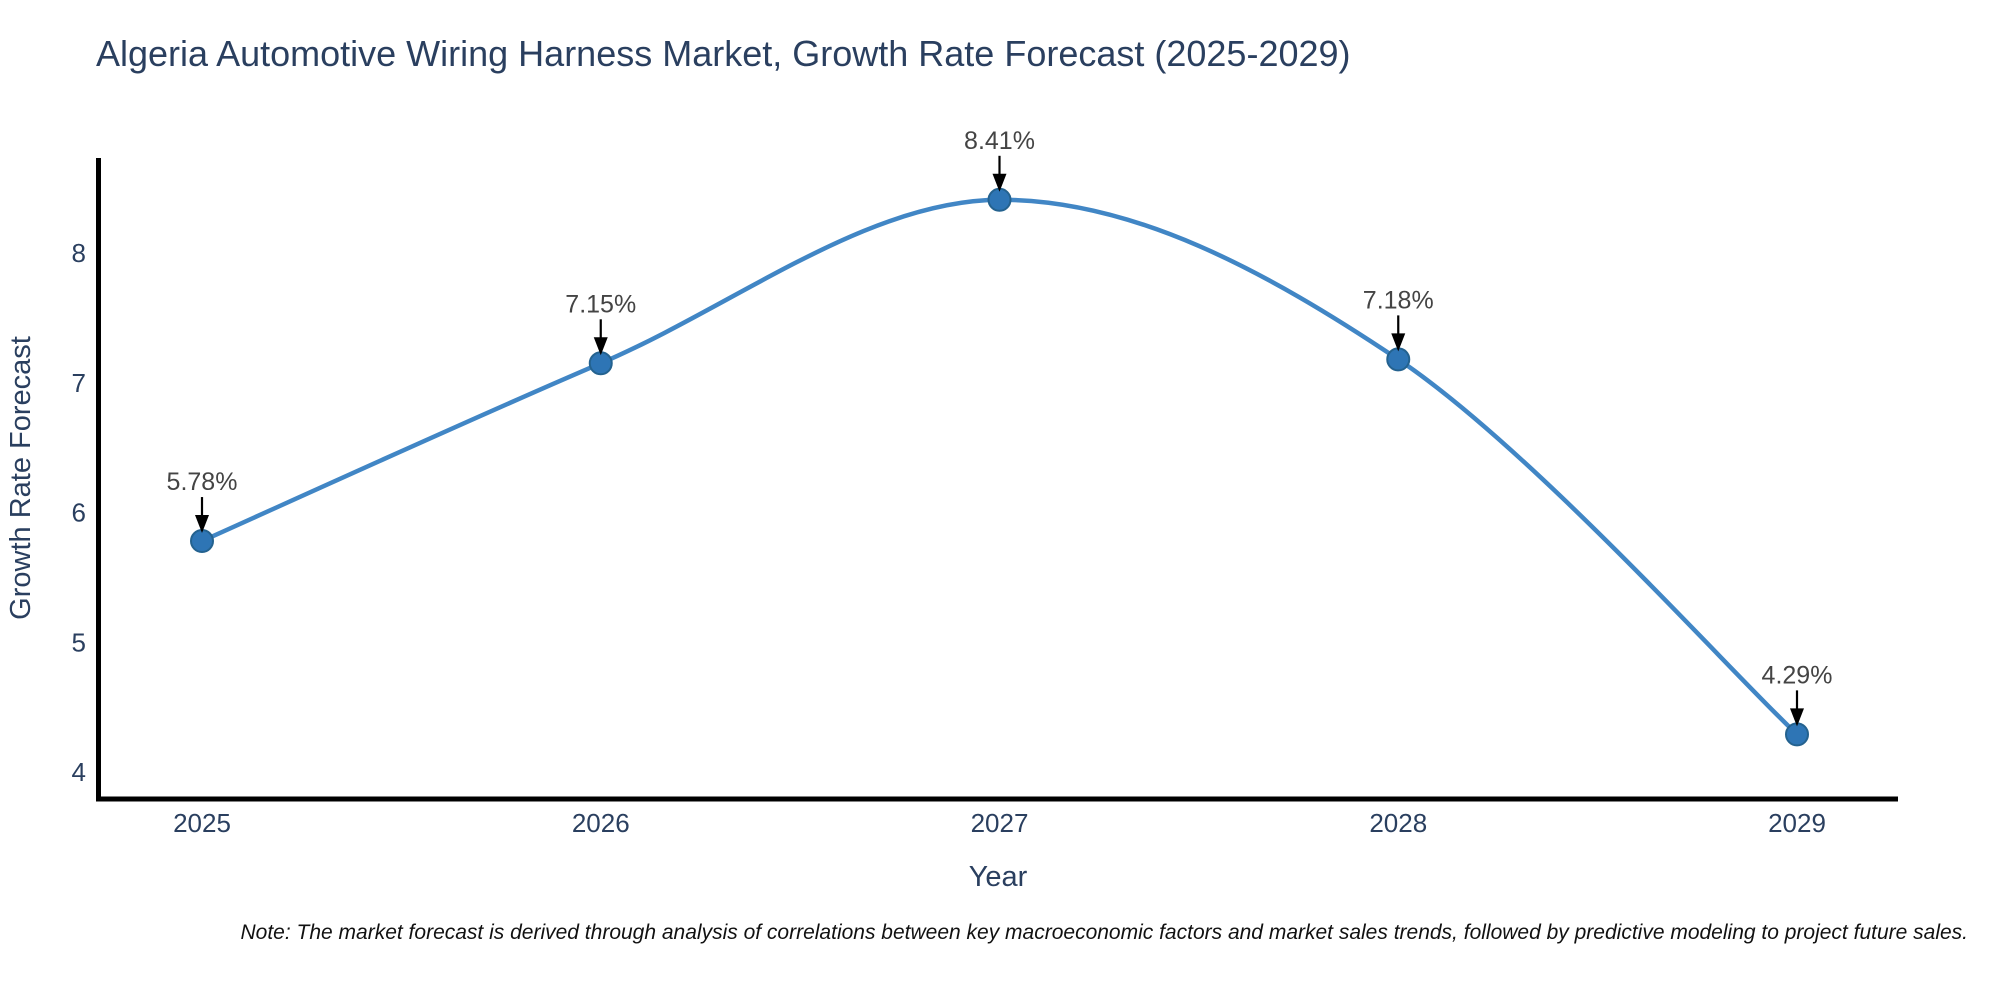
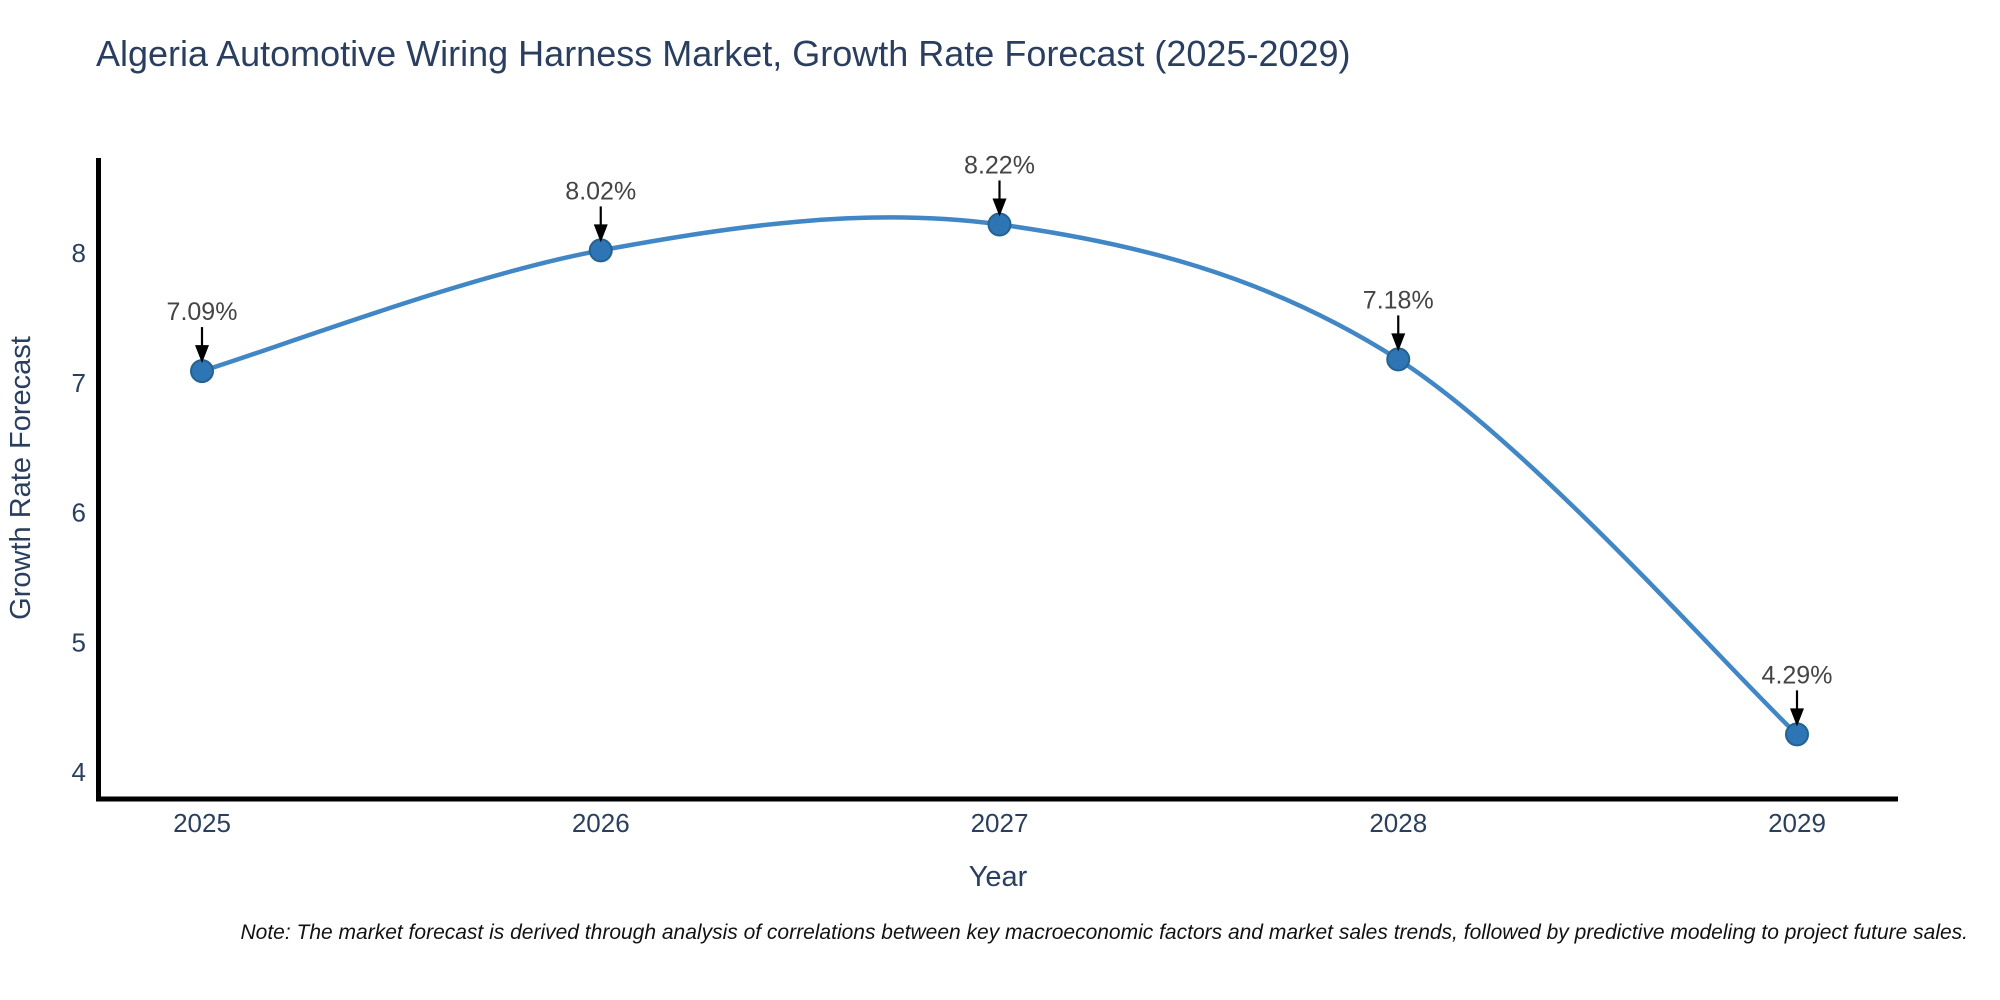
2025: 5.78% -> 7.09%
2026: 7.15% -> 8.02%
2027: 8.41% -> 8.22%
